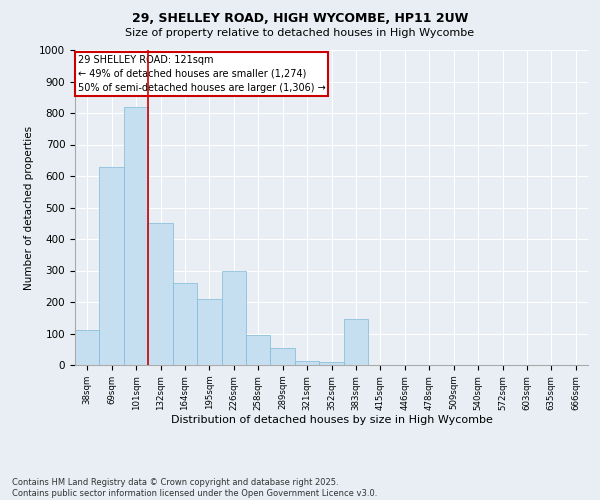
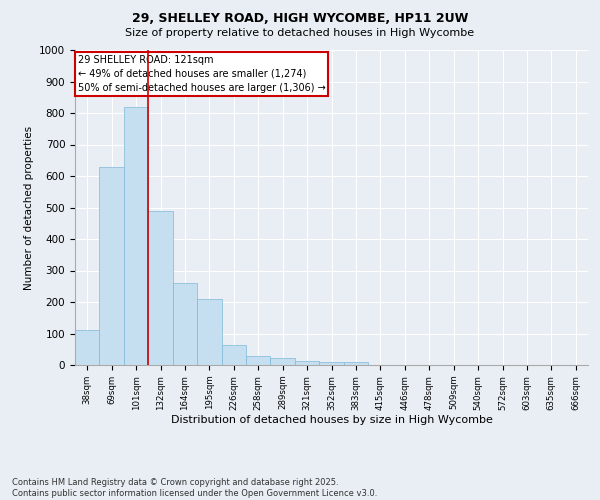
132sqm: 450 -> 490
226sqm: 300 -> 65
258sqm: 95 -> 27
289sqm: 55 -> 22
383sqm: 145 -> 8
